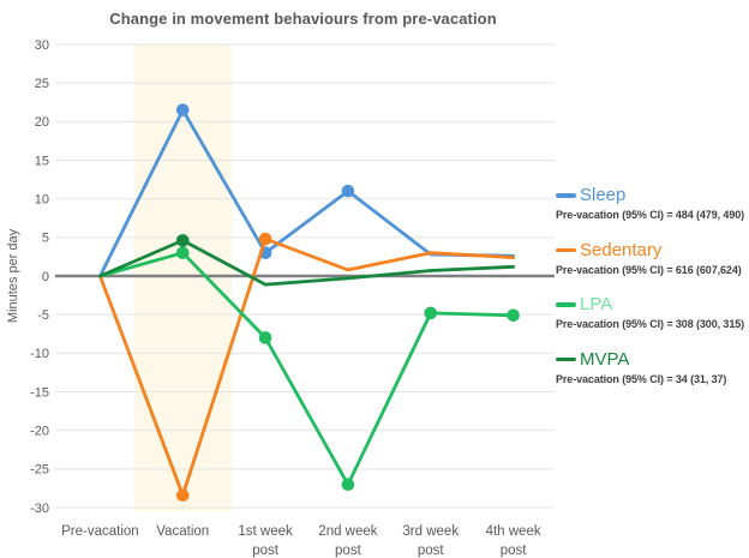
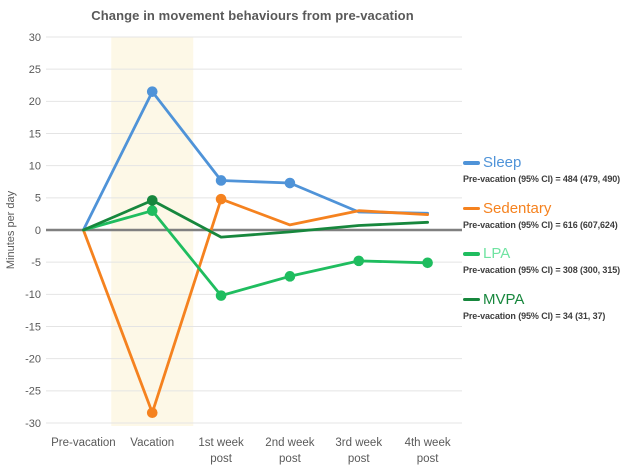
Sleep/1st week post: 3 -> 8
LPA/1st week post: -8 -> -10
Sleep/2nd week post: 11 -> 7
LPA/2nd week post: -27 -> -7
